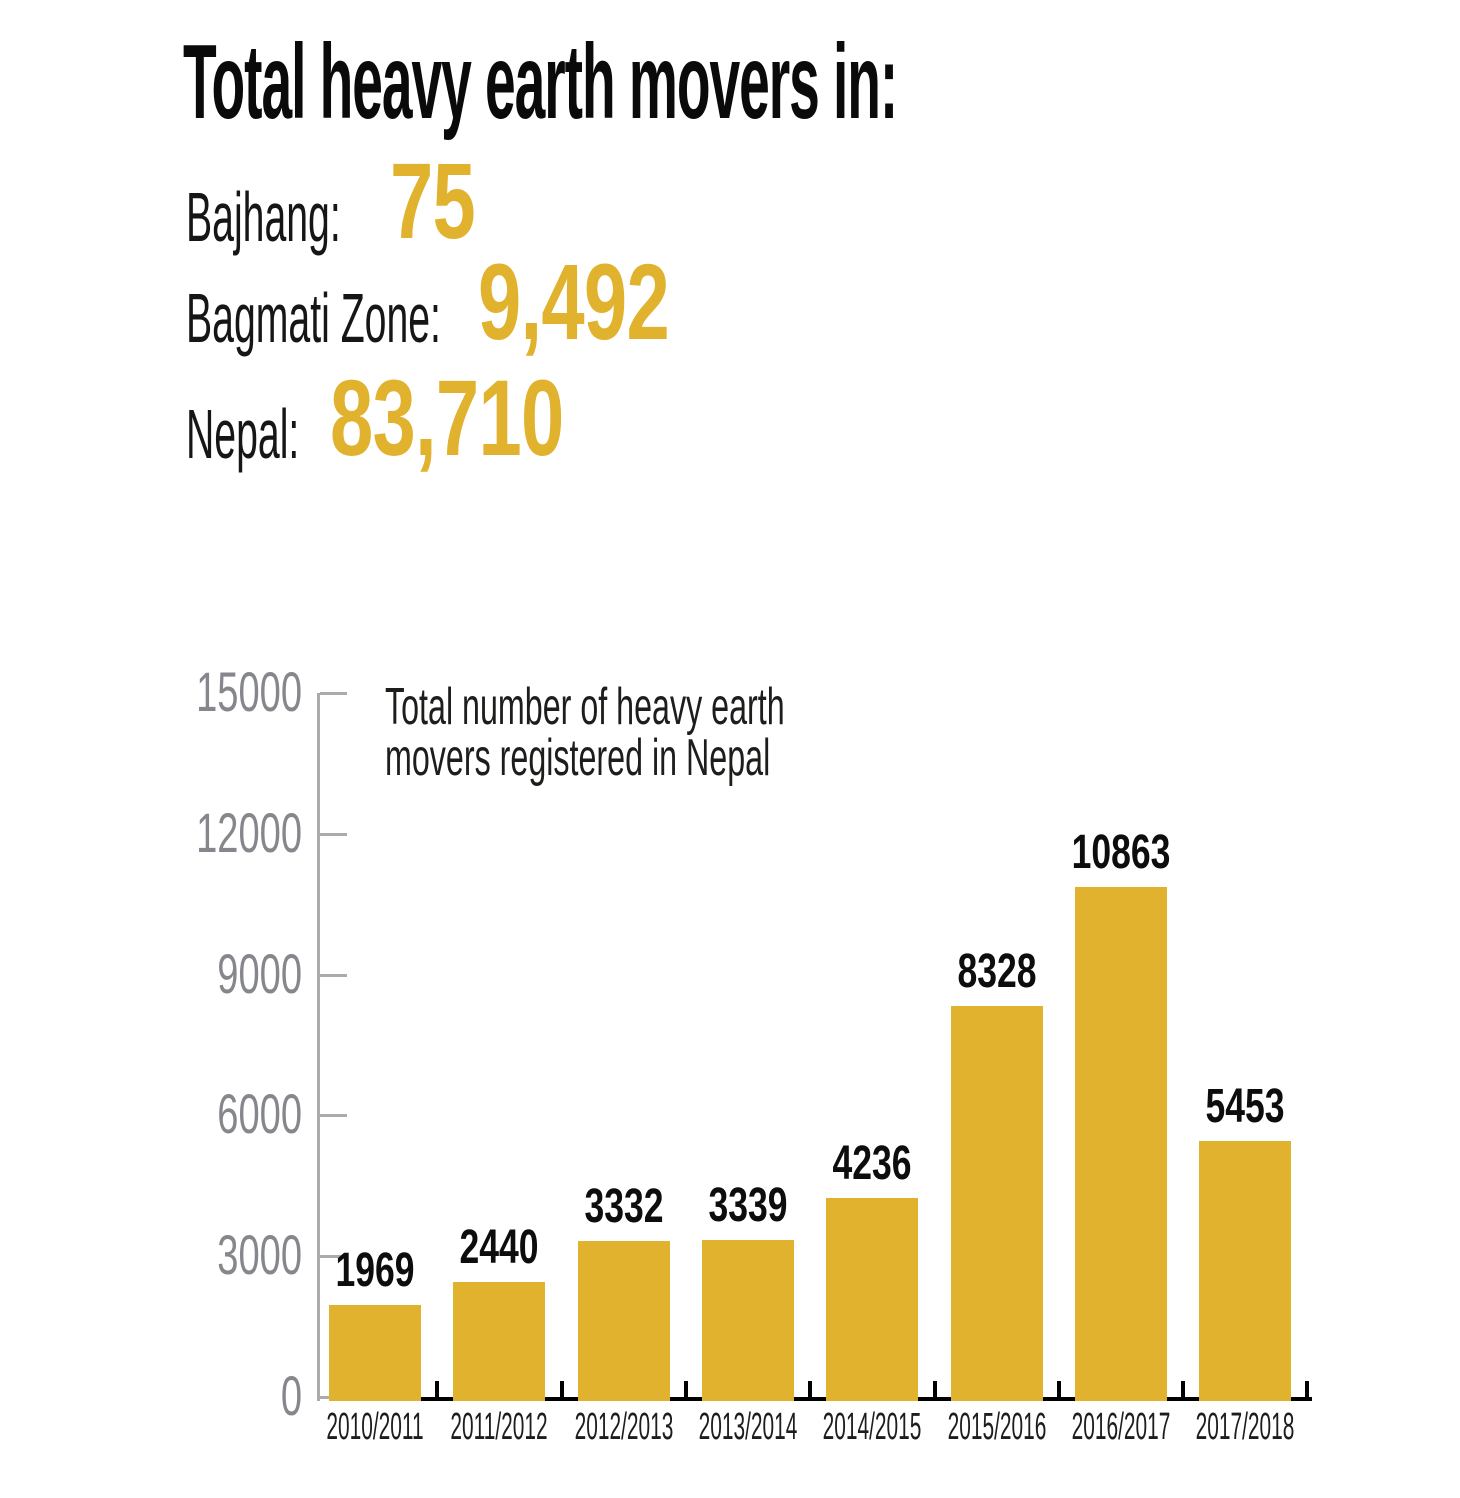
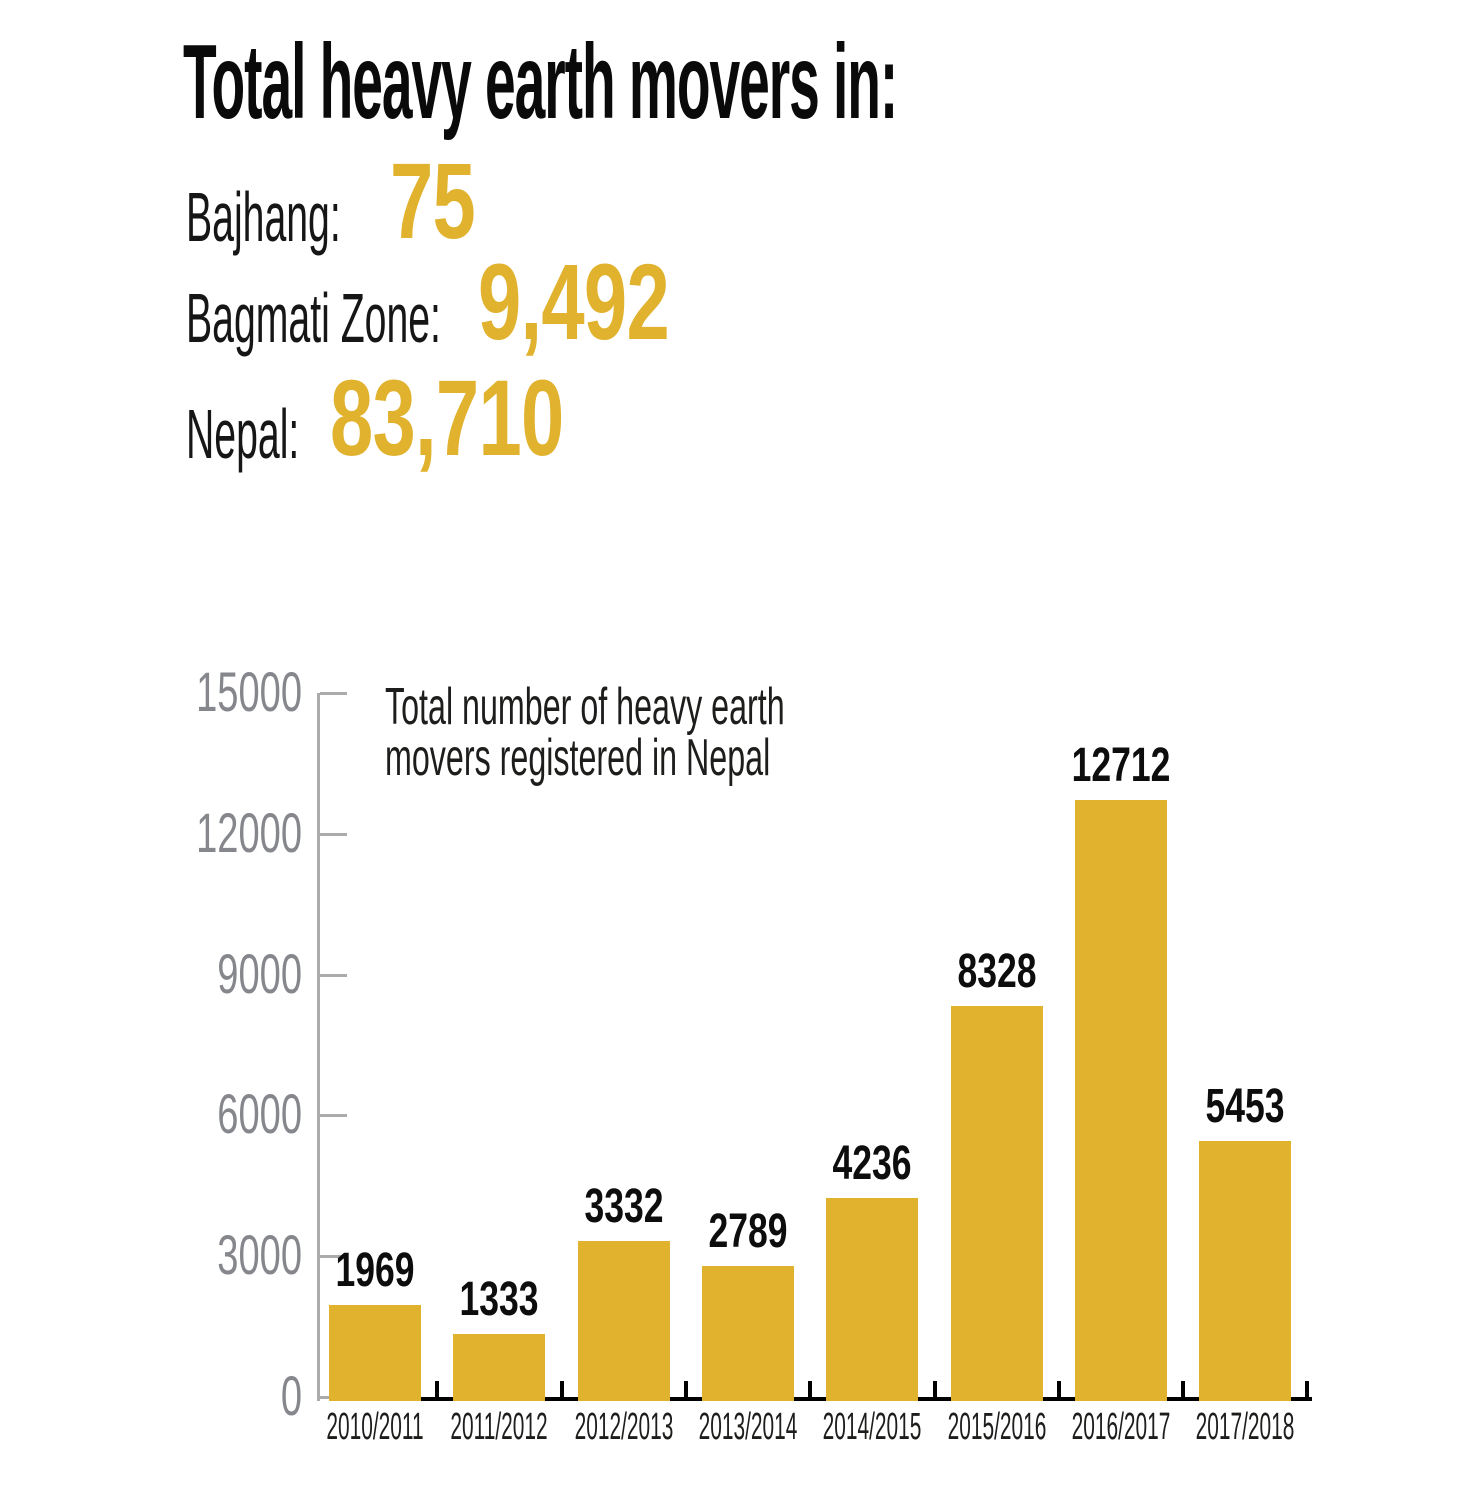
2011/2012: 2440 -> 1333
2013/2014: 3339 -> 2789
2016/2017: 10863 -> 12712
